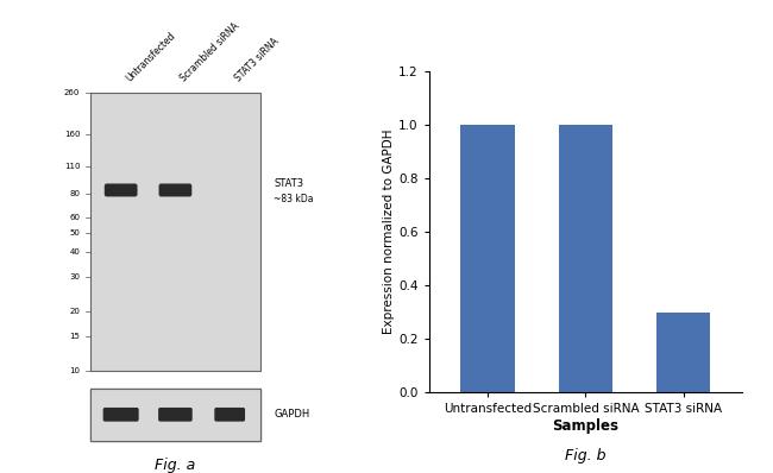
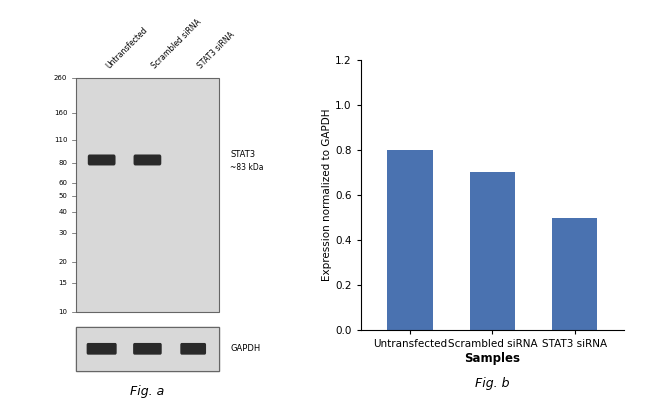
Untransfected: 1.0 -> 0.8
Scrambled siRNA: 1.0 -> 0.7
STAT3 siRNA: 0.3 -> 0.5
